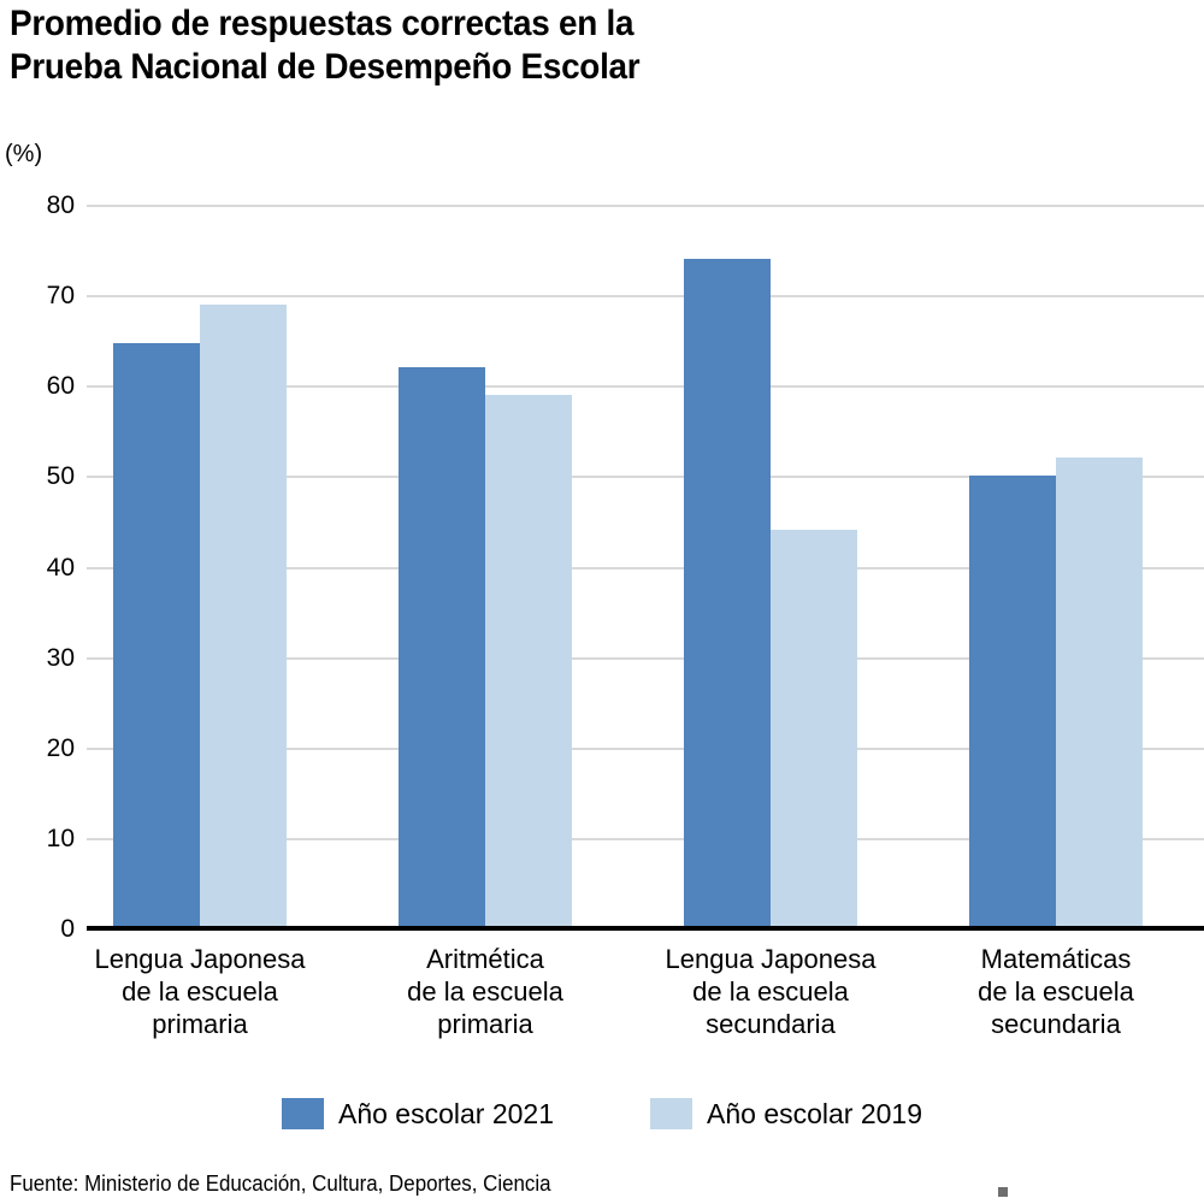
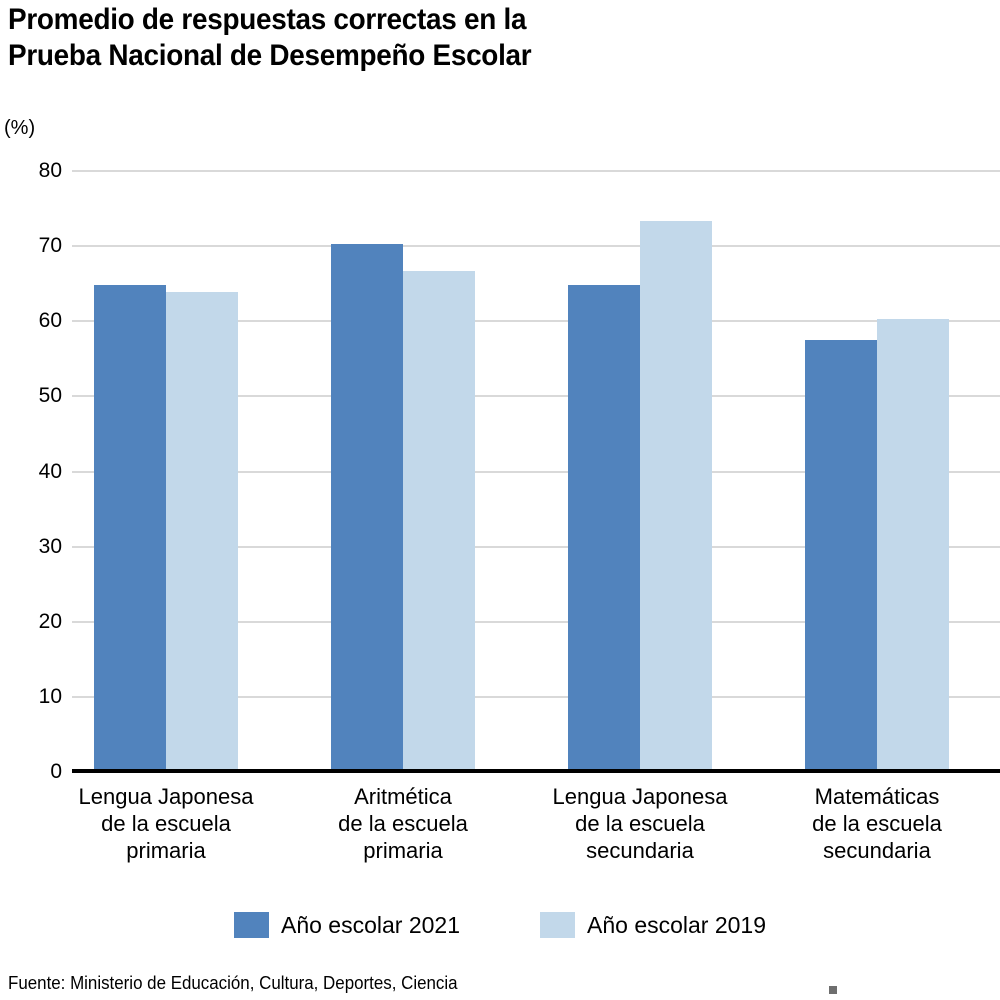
Año escolar 2019/Lengua Japonesa de la escuela primaria: 69 -> 64
Año escolar 2021/Aritmética de la escuela primaria: 62 -> 70
Año escolar 2019/Aritmética de la escuela primaria: 59 -> 67
Año escolar 2021/Lengua Japonesa de la escuela secundaria: 74 -> 65
Año escolar 2019/Lengua Japonesa de la escuela secundaria: 44 -> 73
Año escolar 2021/Matemáticas de la escuela secundaria: 50 -> 57
Año escolar 2019/Matemáticas de la escuela secundaria: 52 -> 60
